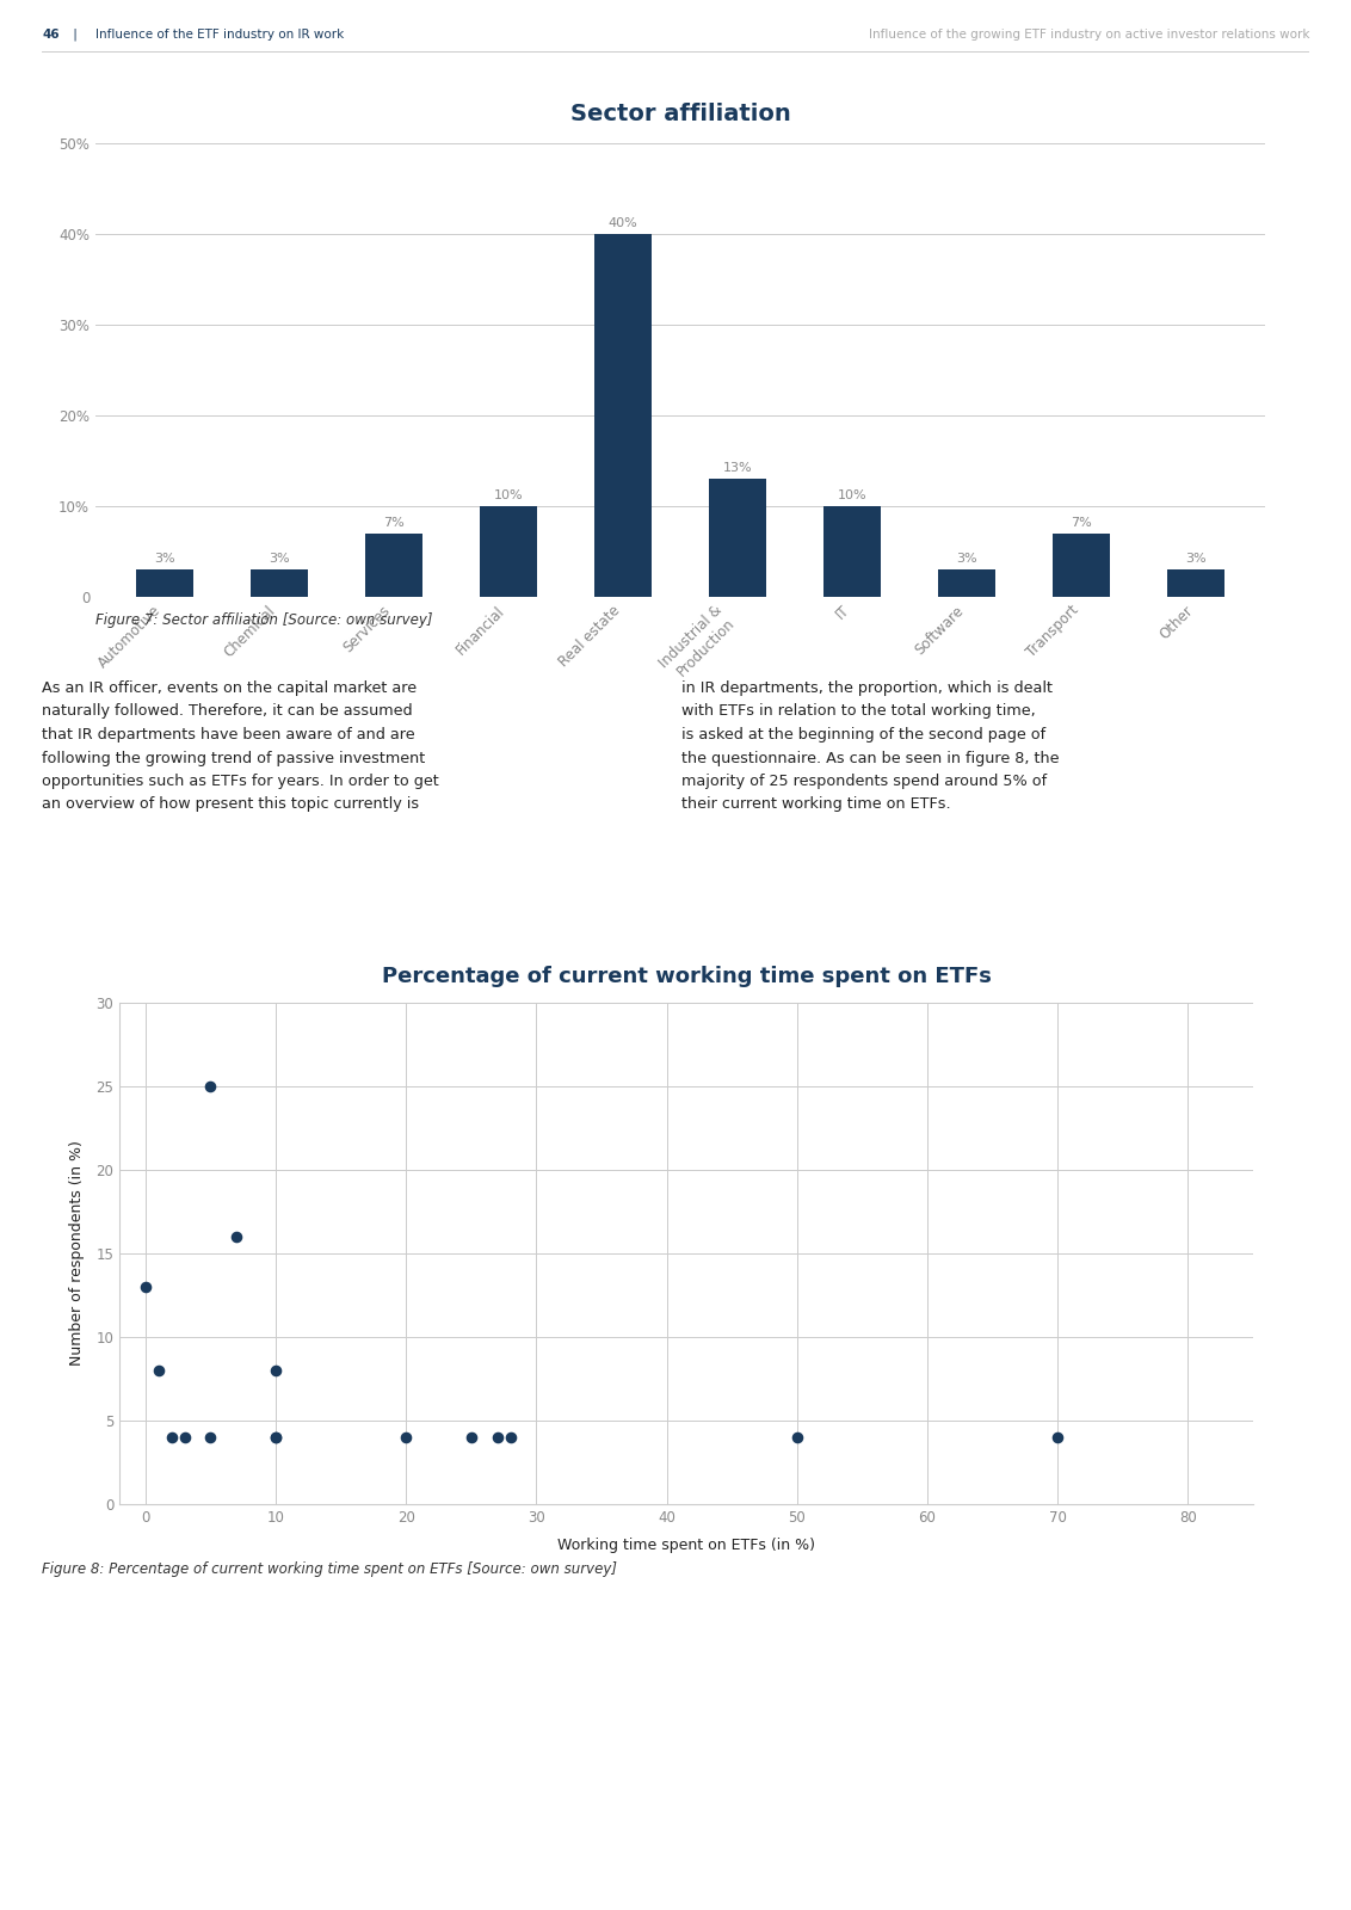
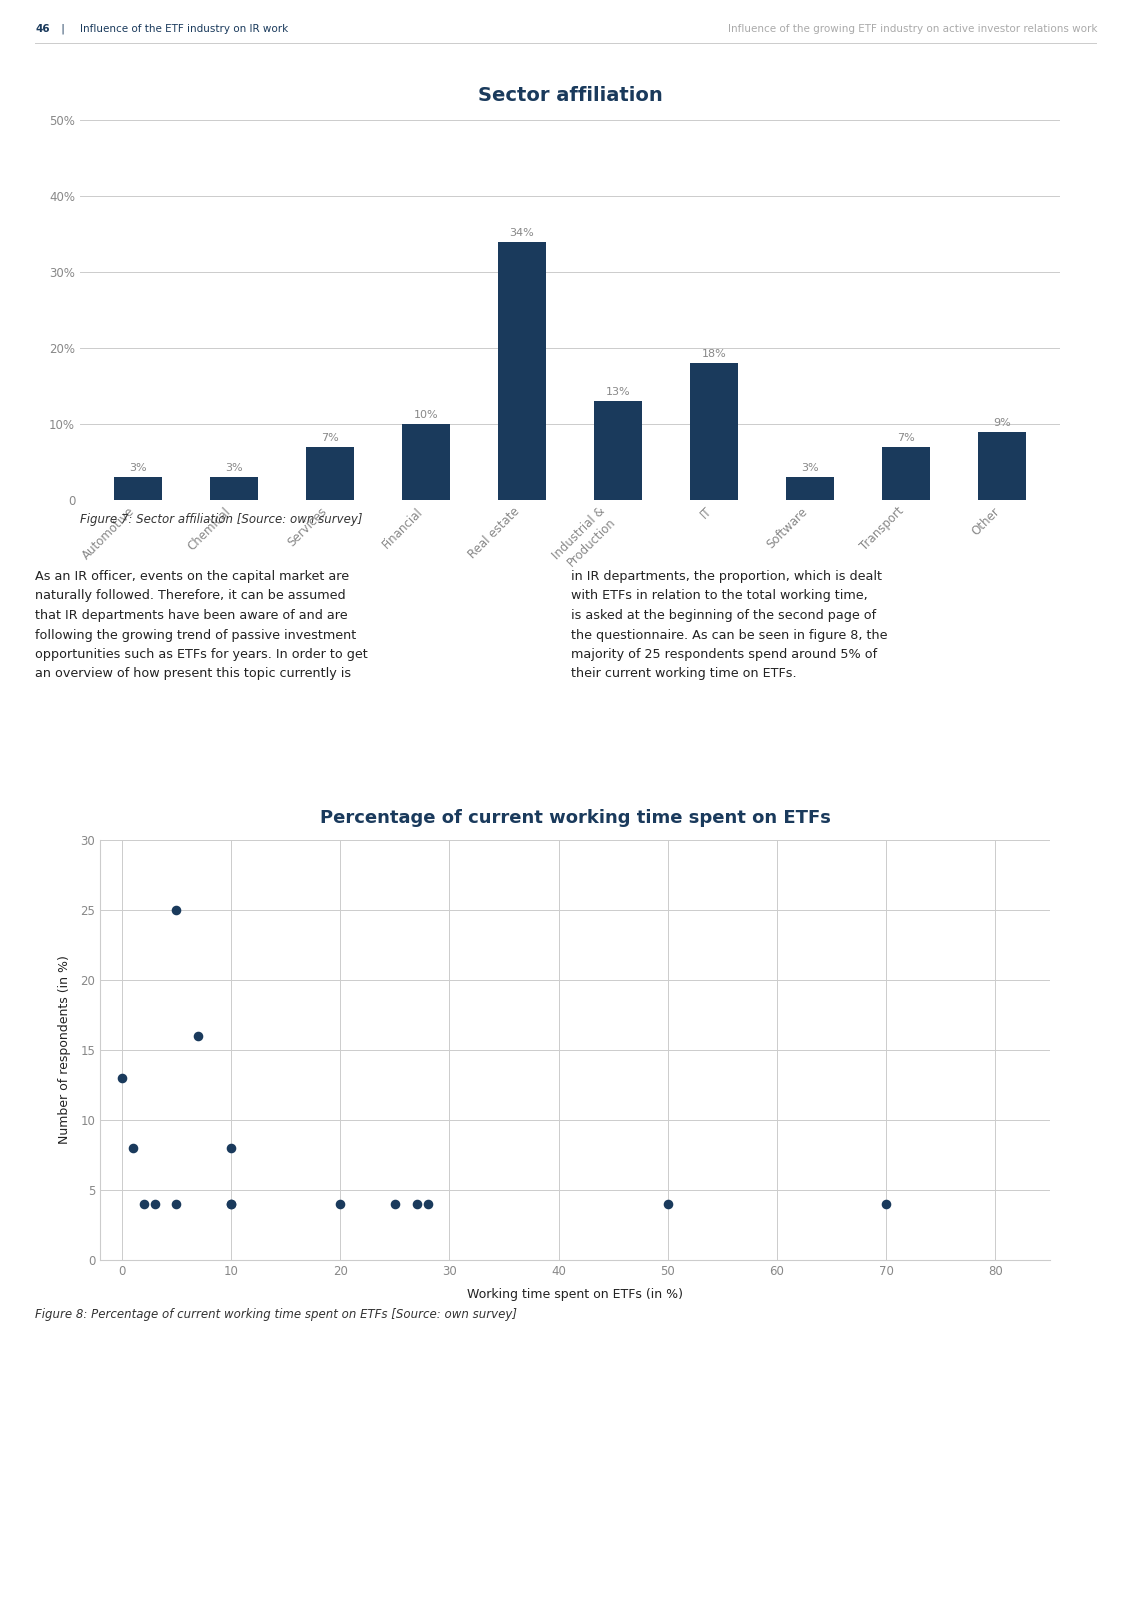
Sector affiliation/Real estate: 40% -> 34%
Sector affiliation/IT: 10% -> 18%
Sector affiliation/Other: 3% -> 9%
